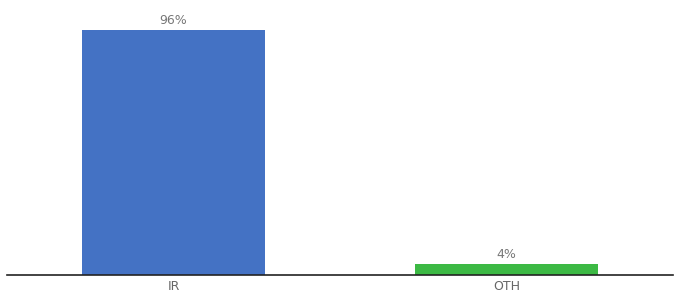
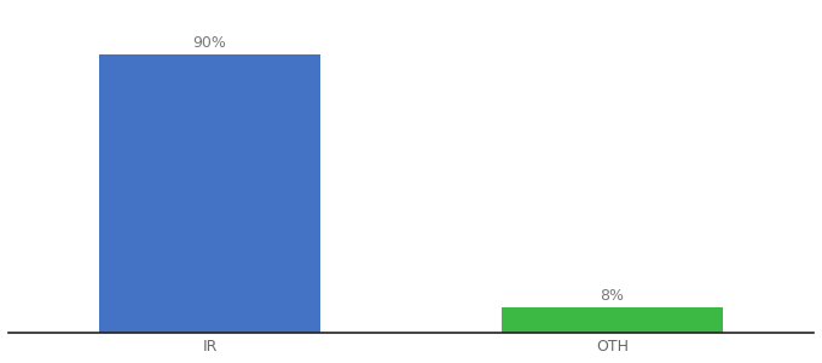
IR: 96% -> 90%
OTH: 4% -> 8%
